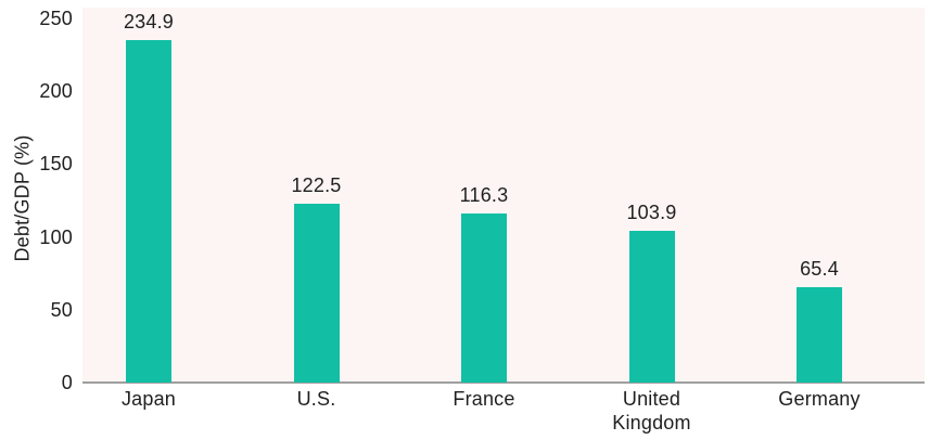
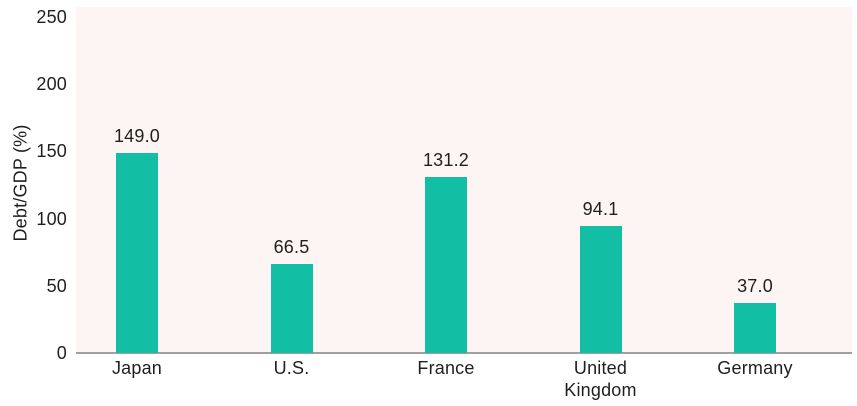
Japan: 234.9 -> 149.0
U.S.: 122.5 -> 66.5
France: 116.3 -> 131.2
United Kingdom: 103.9 -> 94.1
Germany: 65.4 -> 37.0
